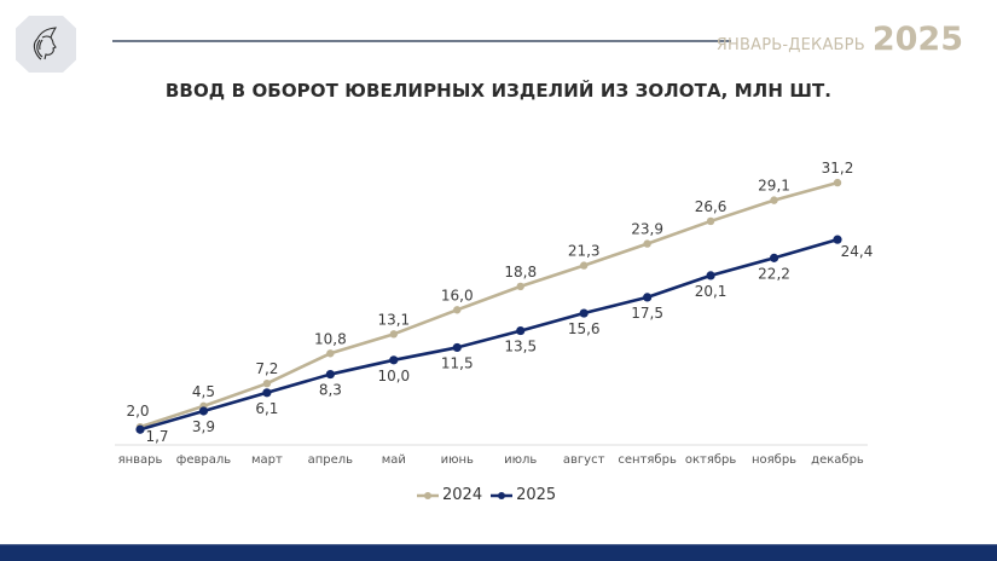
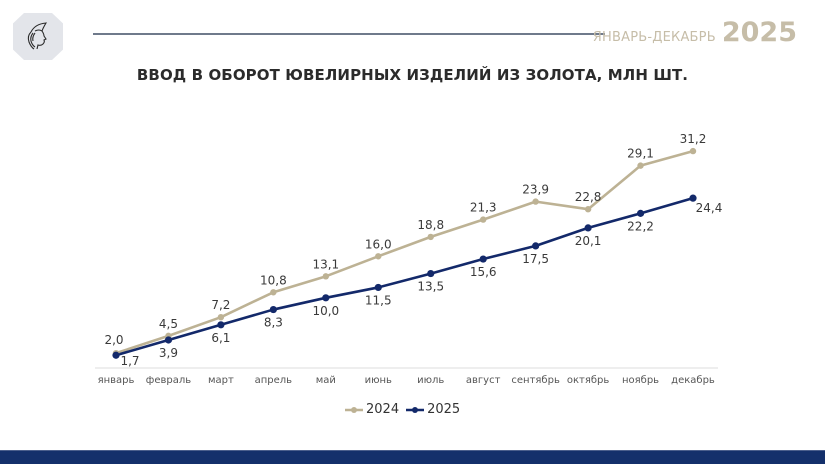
2024/октябрь: 26,6 -> 22,8
